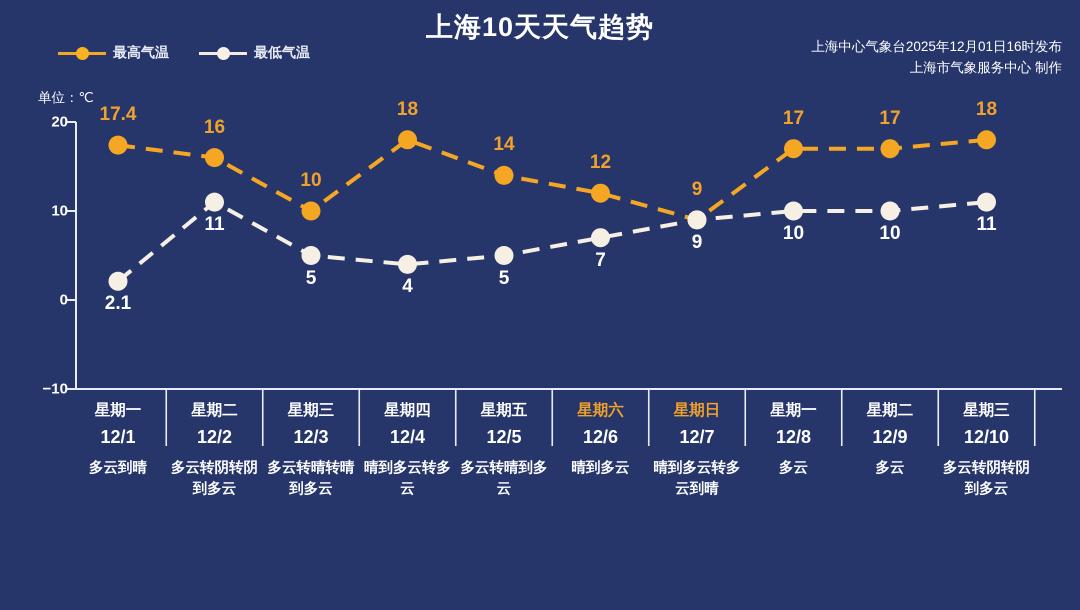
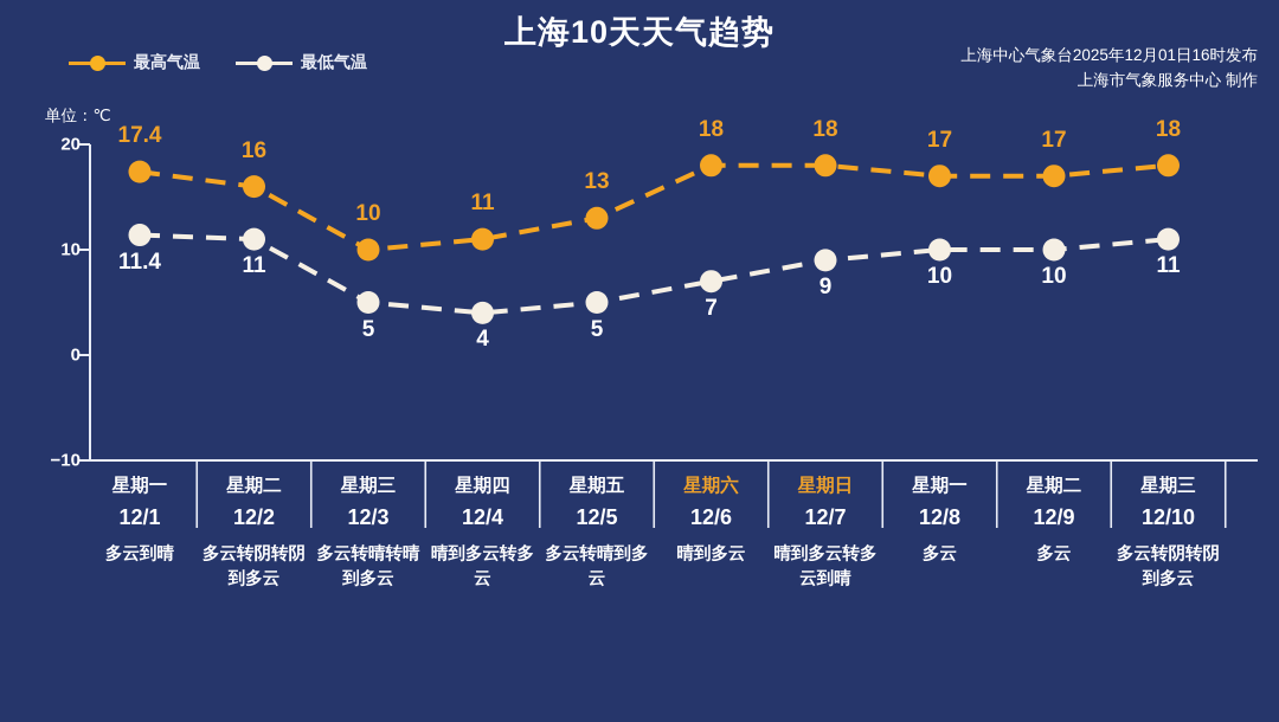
最低气温/12/1: 2.1 -> 11.4
最高气温/12/4: 18 -> 11
最高气温/12/5: 14 -> 13
最高气温/12/6: 12 -> 18
最高气温/12/7: 9 -> 18
